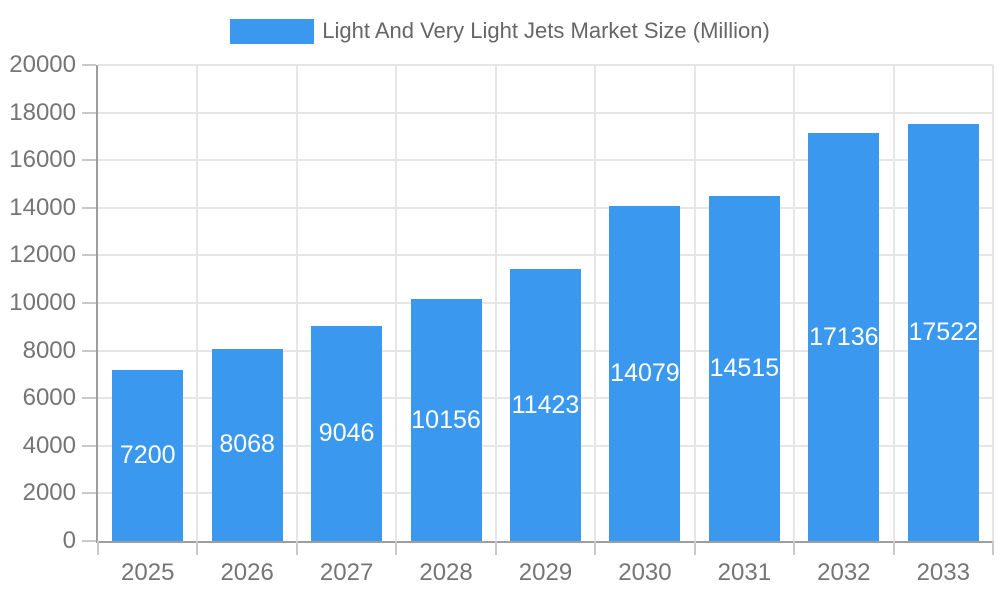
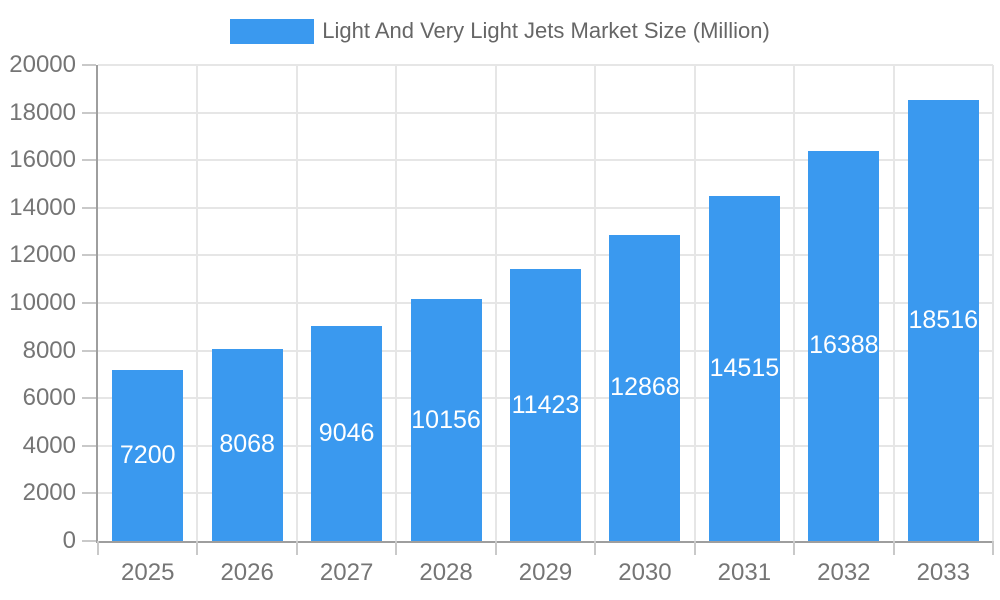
2030: 14079 -> 12868
2032: 17136 -> 16388
2033: 17522 -> 18516
